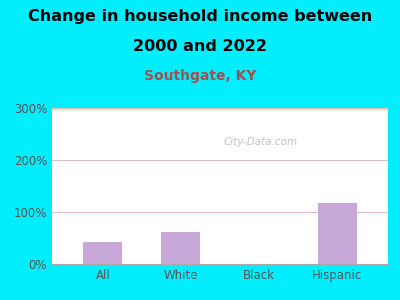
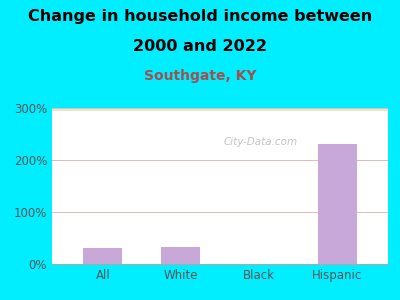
All: 42% -> 30%
White: 62% -> 33%
Hispanic: 118% -> 230%
